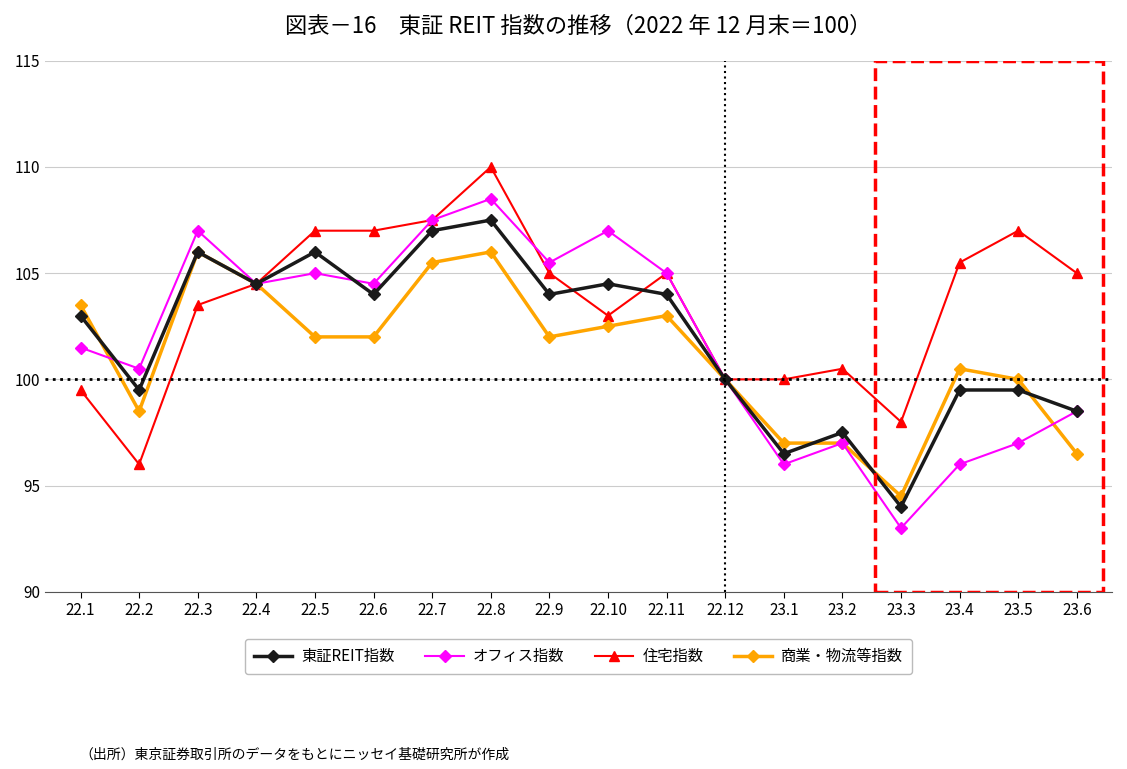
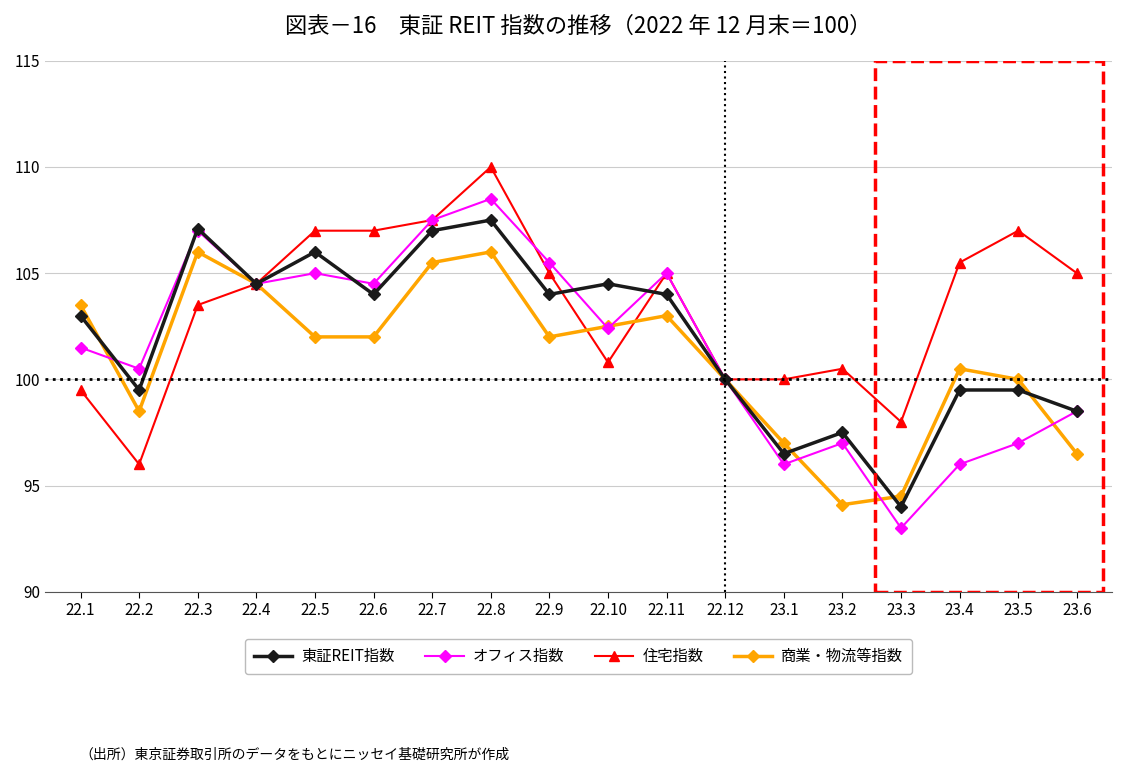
東証REIT指数/22.3: 106.0 -> 107.1
オフィス指数/22.10: 107.0 -> 102.4
住宅指数/22.10: 103.0 -> 100.8
商業・物流等指数/23.2: 97.0 -> 94.1
